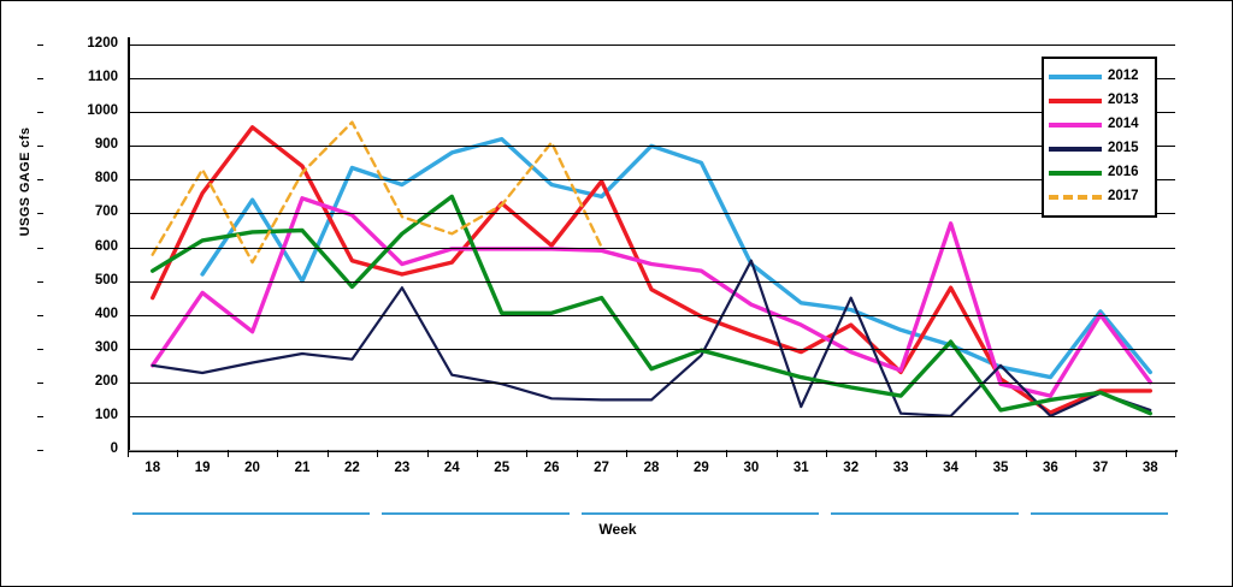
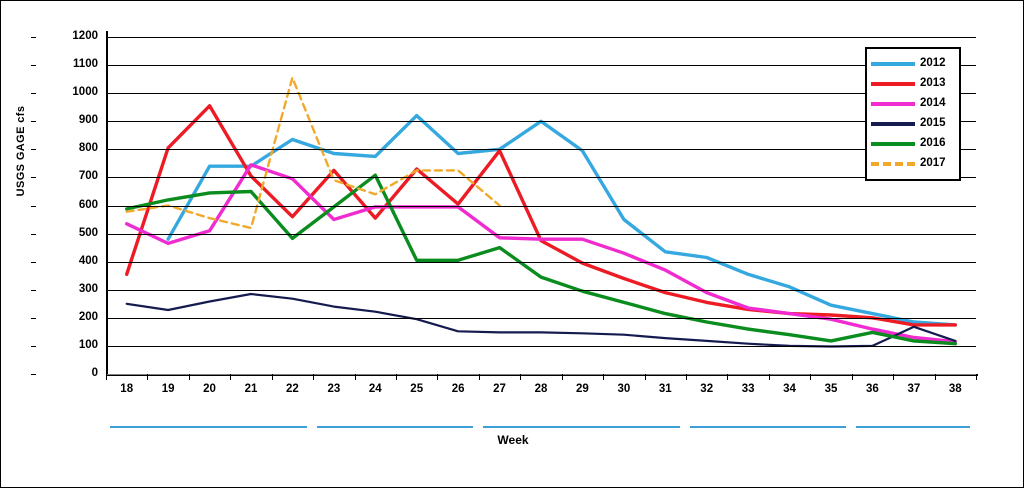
2013/18: 450 -> 360
2014/18: 250 -> 540
2016/18: 530 -> 590
2012/19: 520 -> 480
2013/19: 760 -> 800
2017/19: 830 -> 600
2014/20: 350 -> 510
2012/21: 500 -> 740
2013/21: 840 -> 700
2017/21: 820 -> 520
2017/22: 970 -> 1060
2013/23: 520 -> 720
2015/23: 480 -> 240
2016/23: 640 -> 600
2012/24: 880 -> 780
2016/24: 750 -> 710
2017/26: 910 -> 720
2012/27: 750 -> 800
2014/27: 590 -> 480
2014/28: 550 -> 480
2016/28: 240 -> 340
2012/29: 850 -> 800
2014/29: 530 -> 480
2015/29: 280 -> 140
2015/30: 560 -> 140
2013/32: 370 -> 260
2015/32: 450 -> 120
2013/34: 480 -> 220
2014/34: 670 -> 220
2016/34: 320 -> 140
2015/35: 250 -> 100
2013/36: 110 -> 200
2012/37: 410 -> 180
2014/37: 400 -> 130
2016/37: 170 -> 120
2012/38: 230 -> 180
2014/38: 200 -> 120
